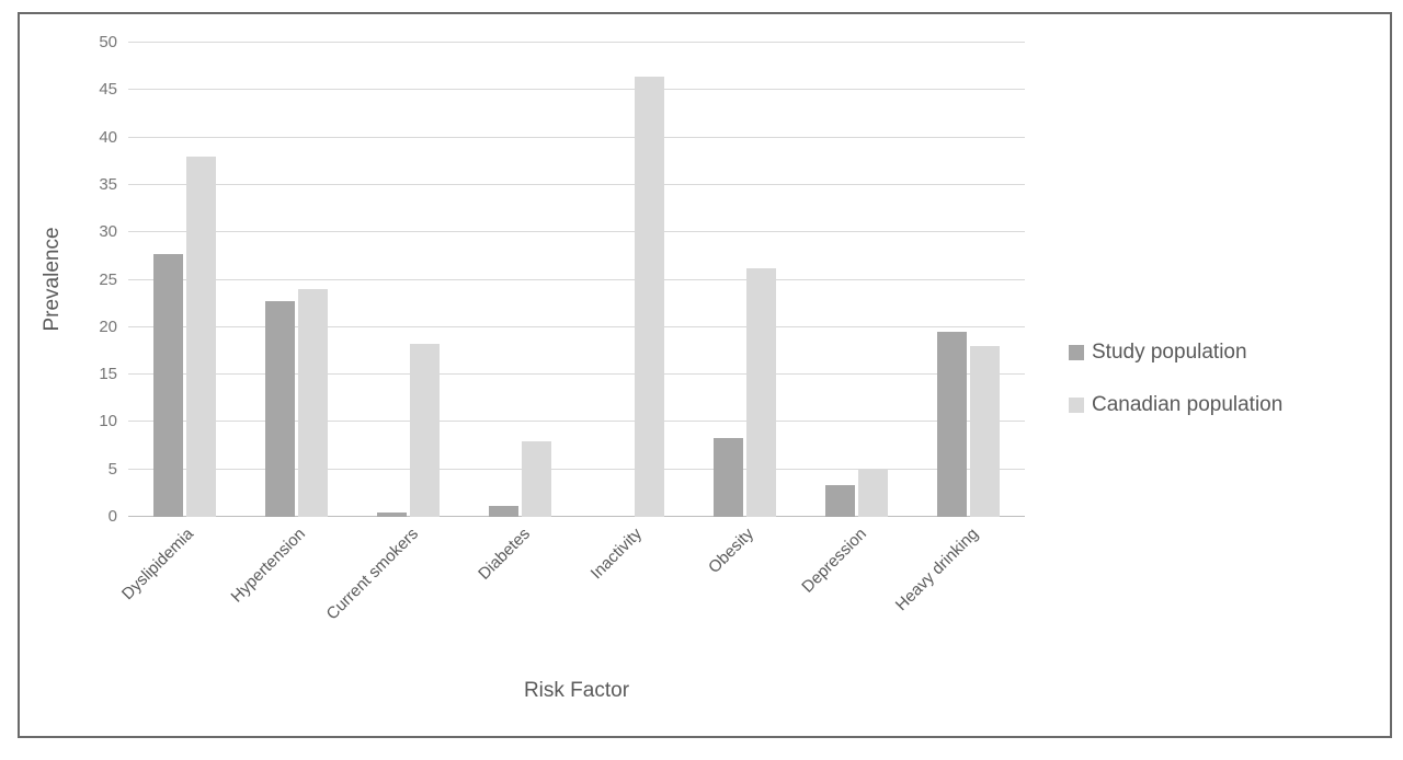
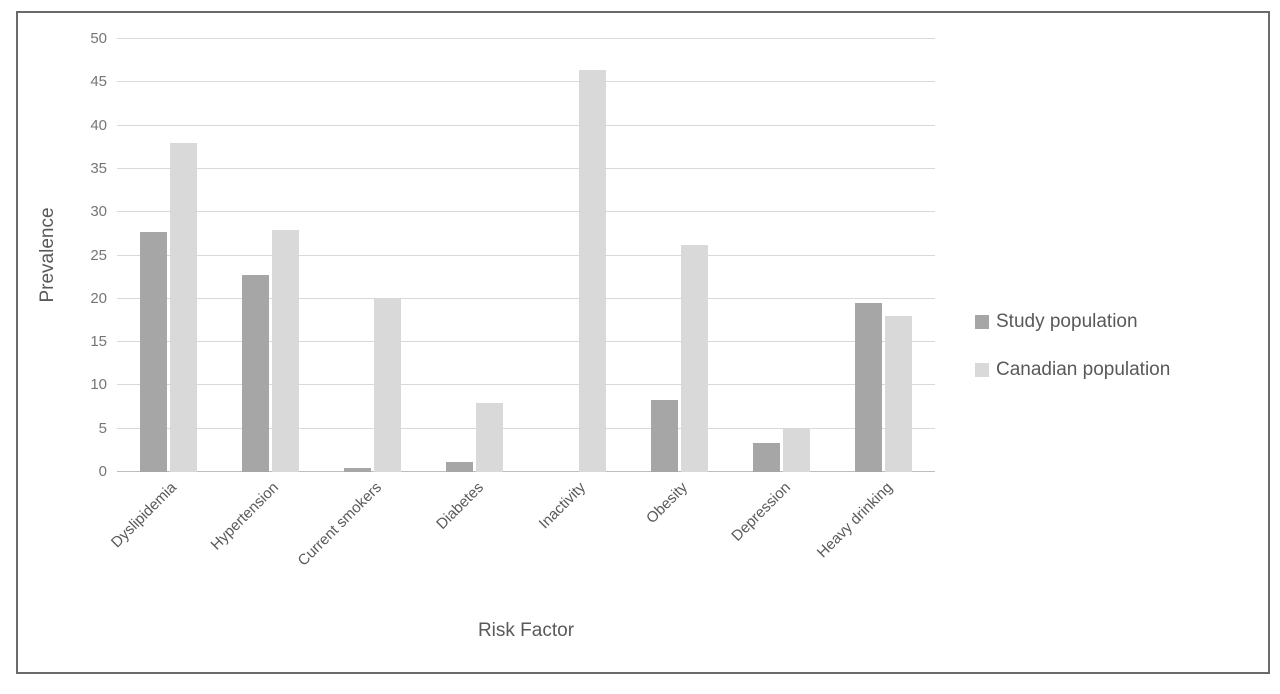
Canadian population/Hypertension: 24 -> 28
Canadian population/Current smokers: 18 -> 20
